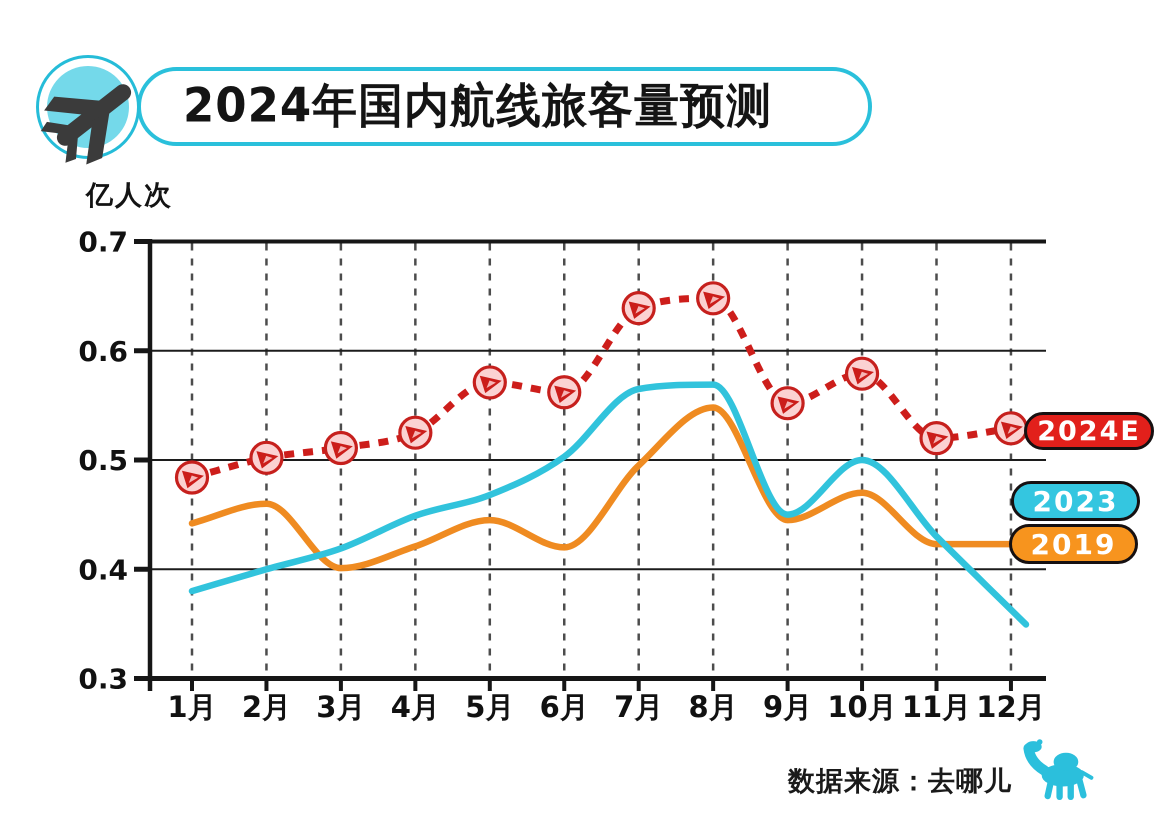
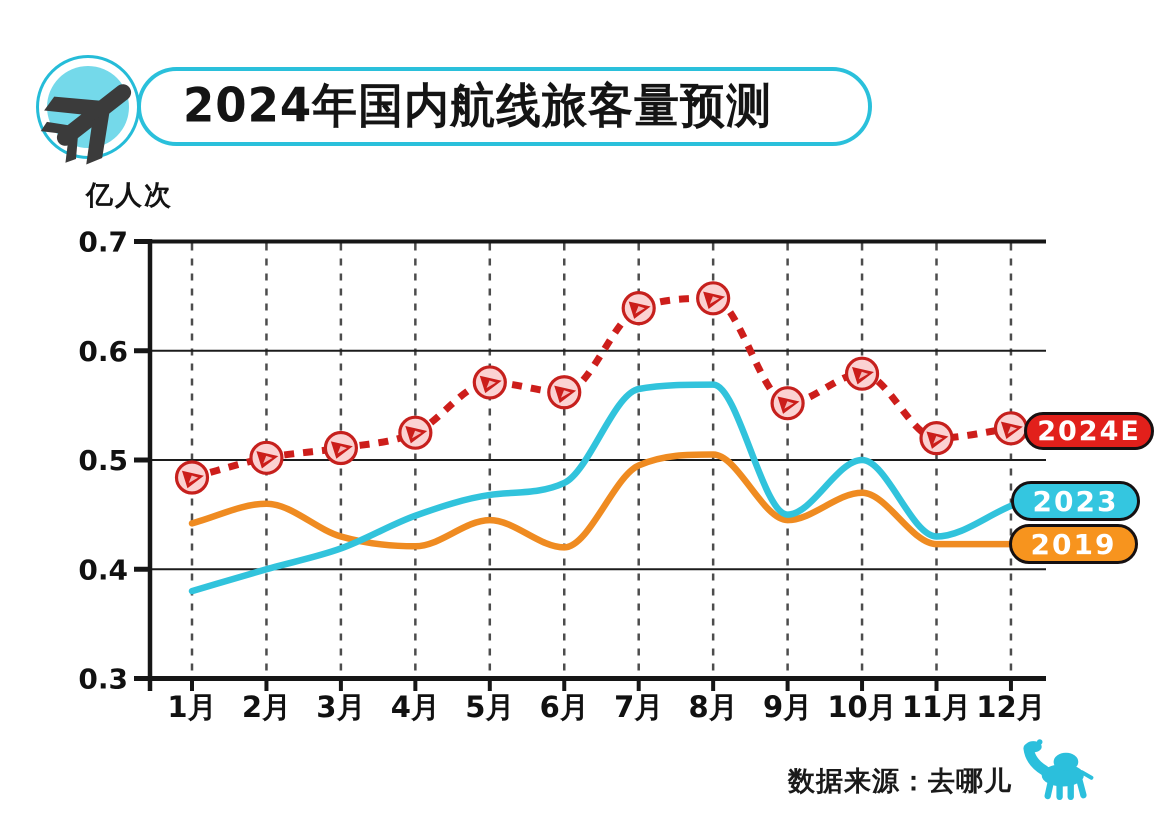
2019/3月: 0.401 -> 0.430
2023/6月: 0.503 -> 0.479
2019/8月: 0.548 -> 0.505
2023/12月: 0.363 -> 0.458
